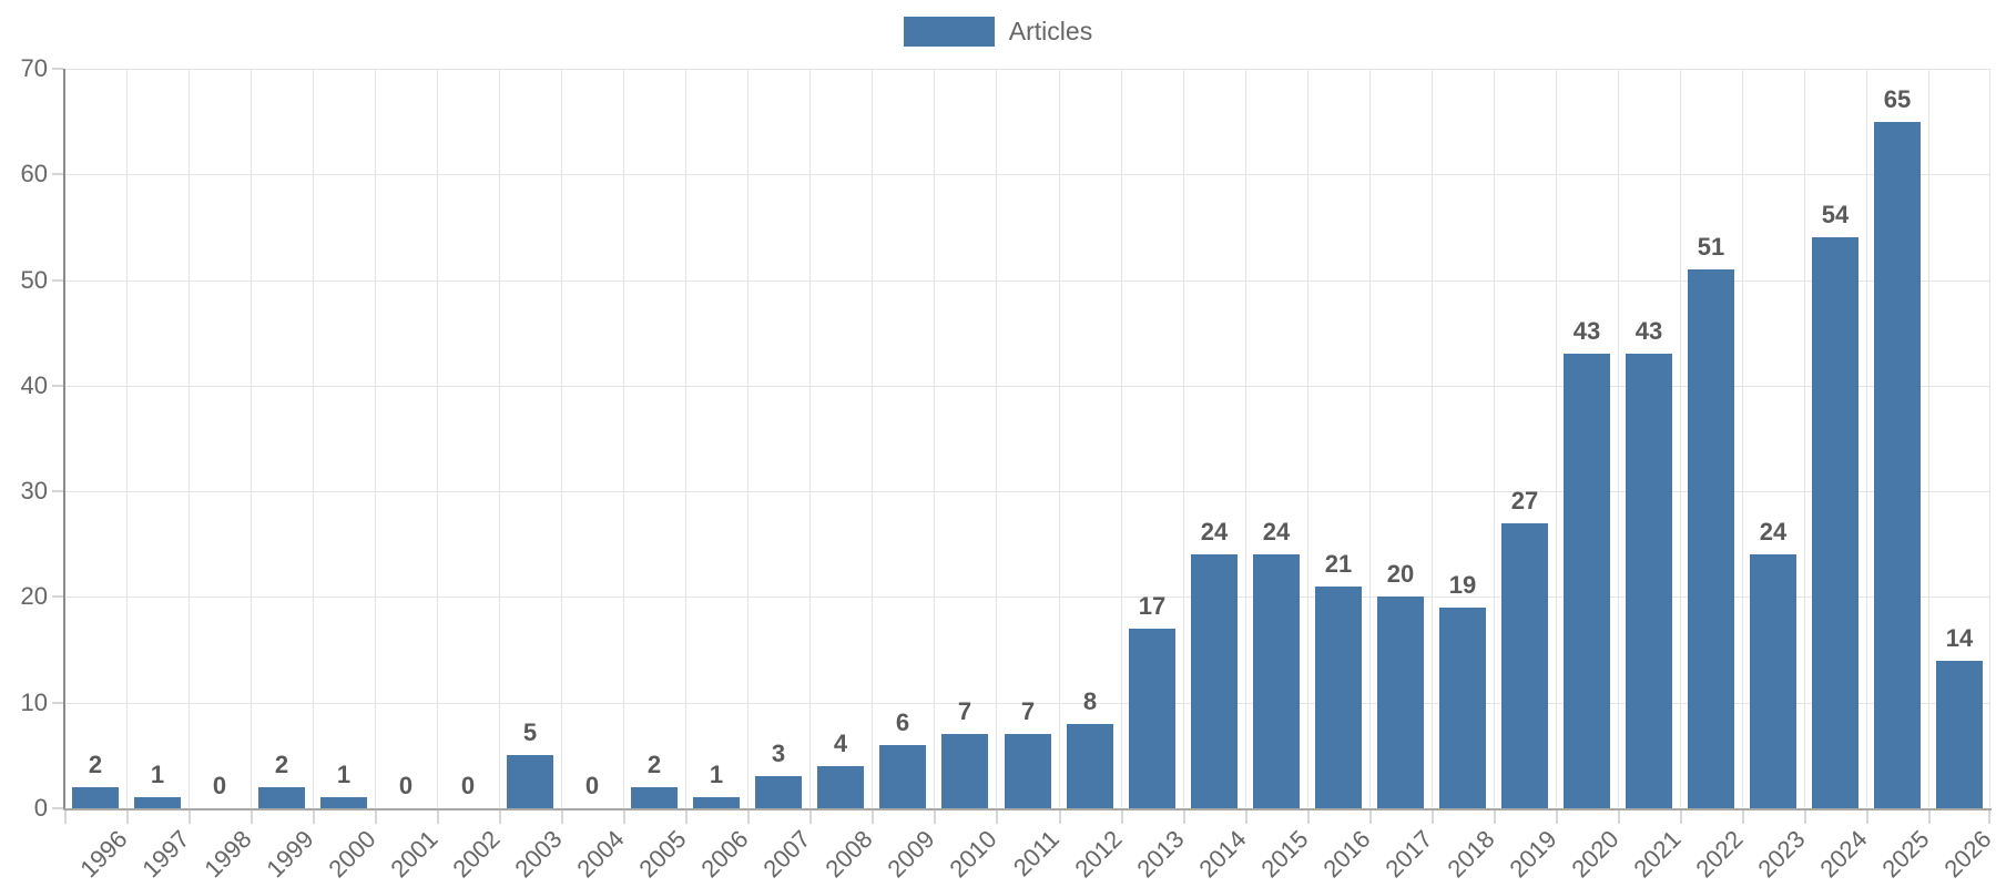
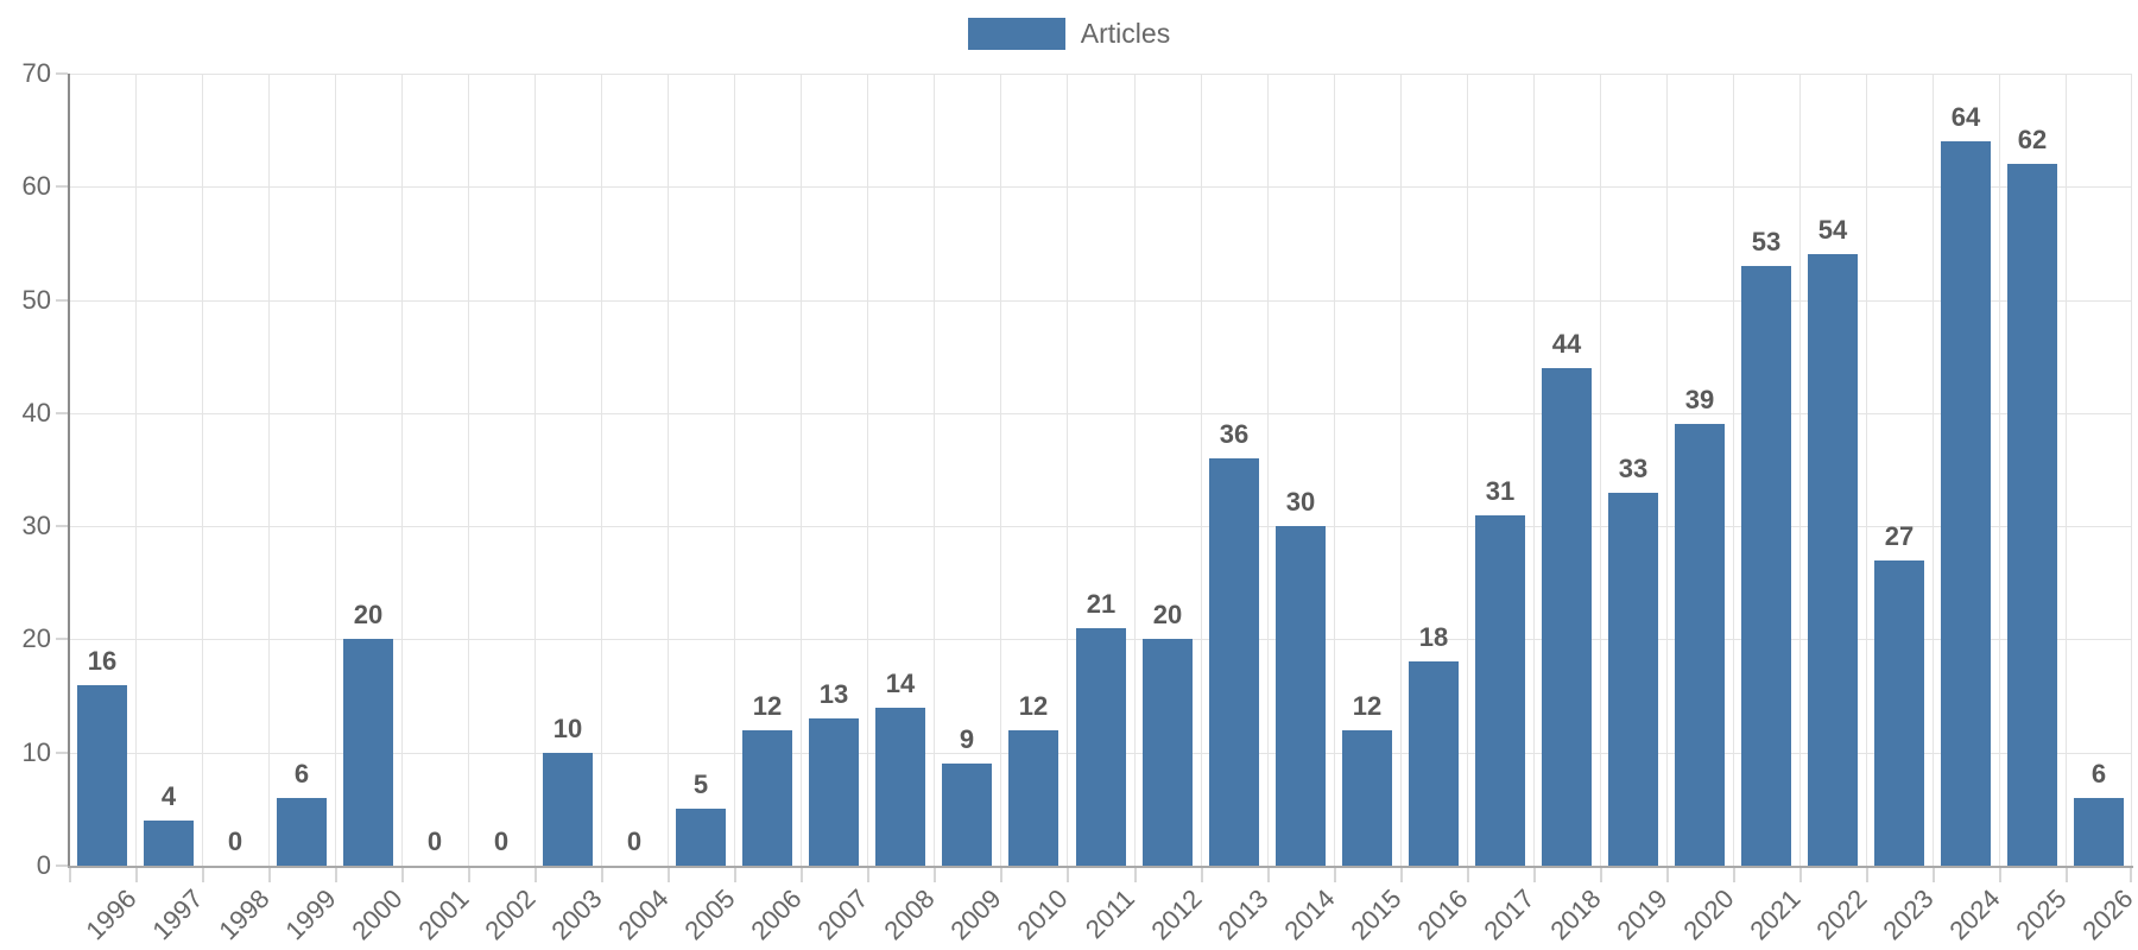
1996: 2 -> 16
1997: 1 -> 4
1999: 2 -> 6
2000: 1 -> 20
2003: 5 -> 10
2005: 2 -> 5
2006: 1 -> 12
2007: 3 -> 13
2008: 4 -> 14
2009: 6 -> 9
2010: 7 -> 12
2011: 7 -> 21
2012: 8 -> 20
2013: 17 -> 36
2014: 24 -> 30
2015: 24 -> 12
2016: 21 -> 18
2017: 20 -> 31
2018: 19 -> 44
2019: 27 -> 33
2020: 43 -> 39
2021: 43 -> 53
2022: 51 -> 54
2023: 24 -> 27
2024: 54 -> 64
2025: 65 -> 62
2026: 14 -> 6
